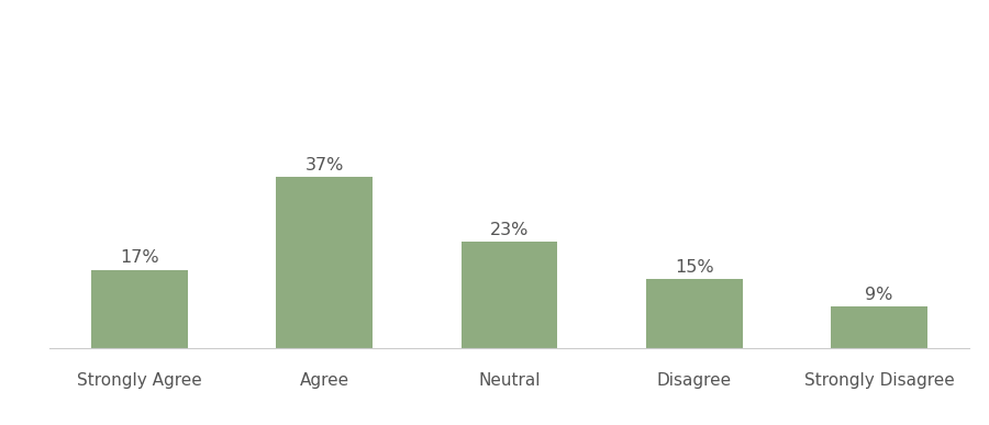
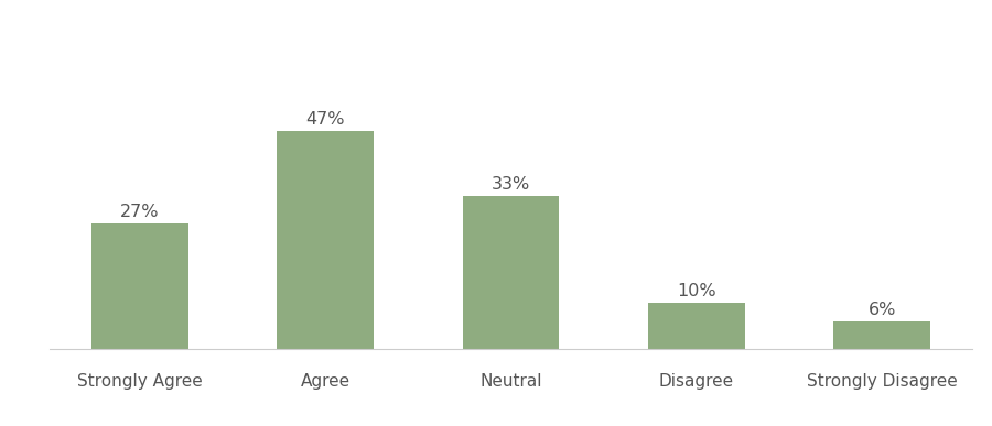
Strongly Agree: 17% -> 27%
Agree: 37% -> 47%
Neutral: 23% -> 33%
Disagree: 15% -> 10%
Strongly Disagree: 9% -> 6%
